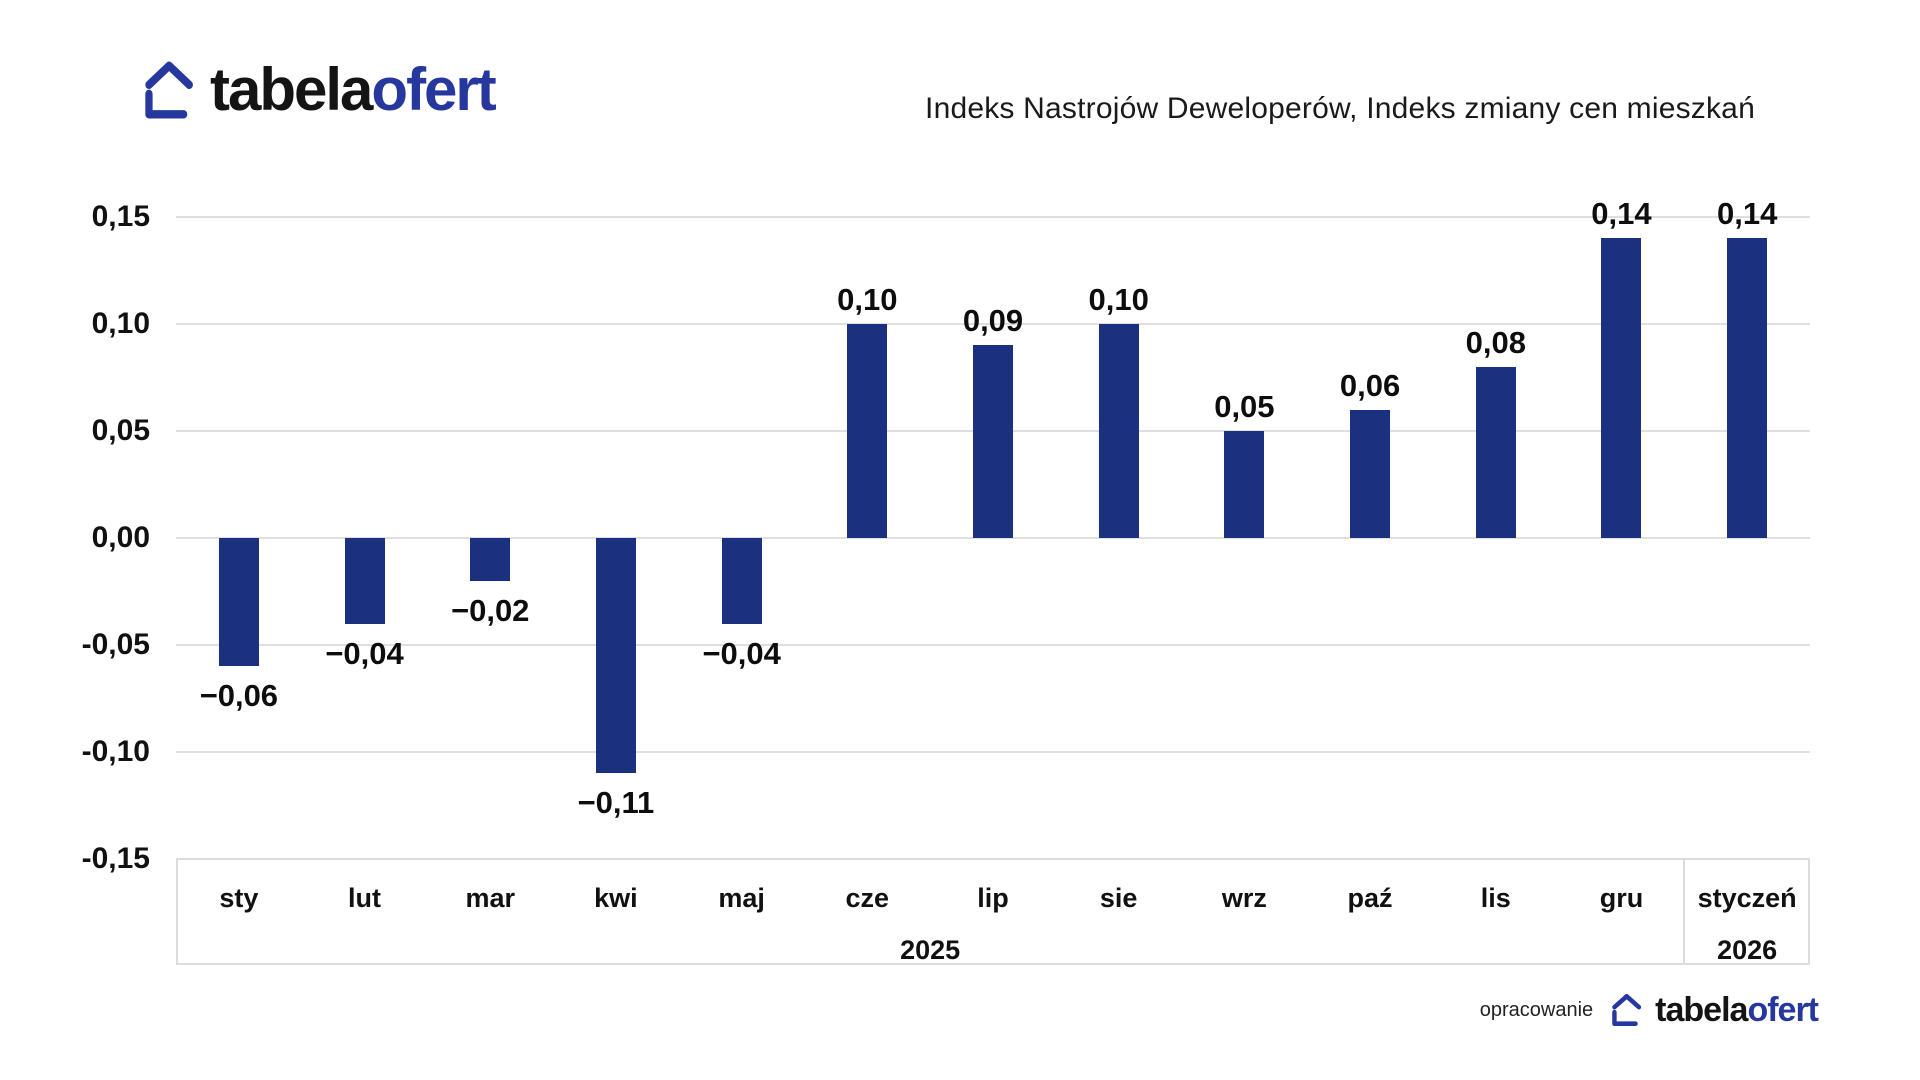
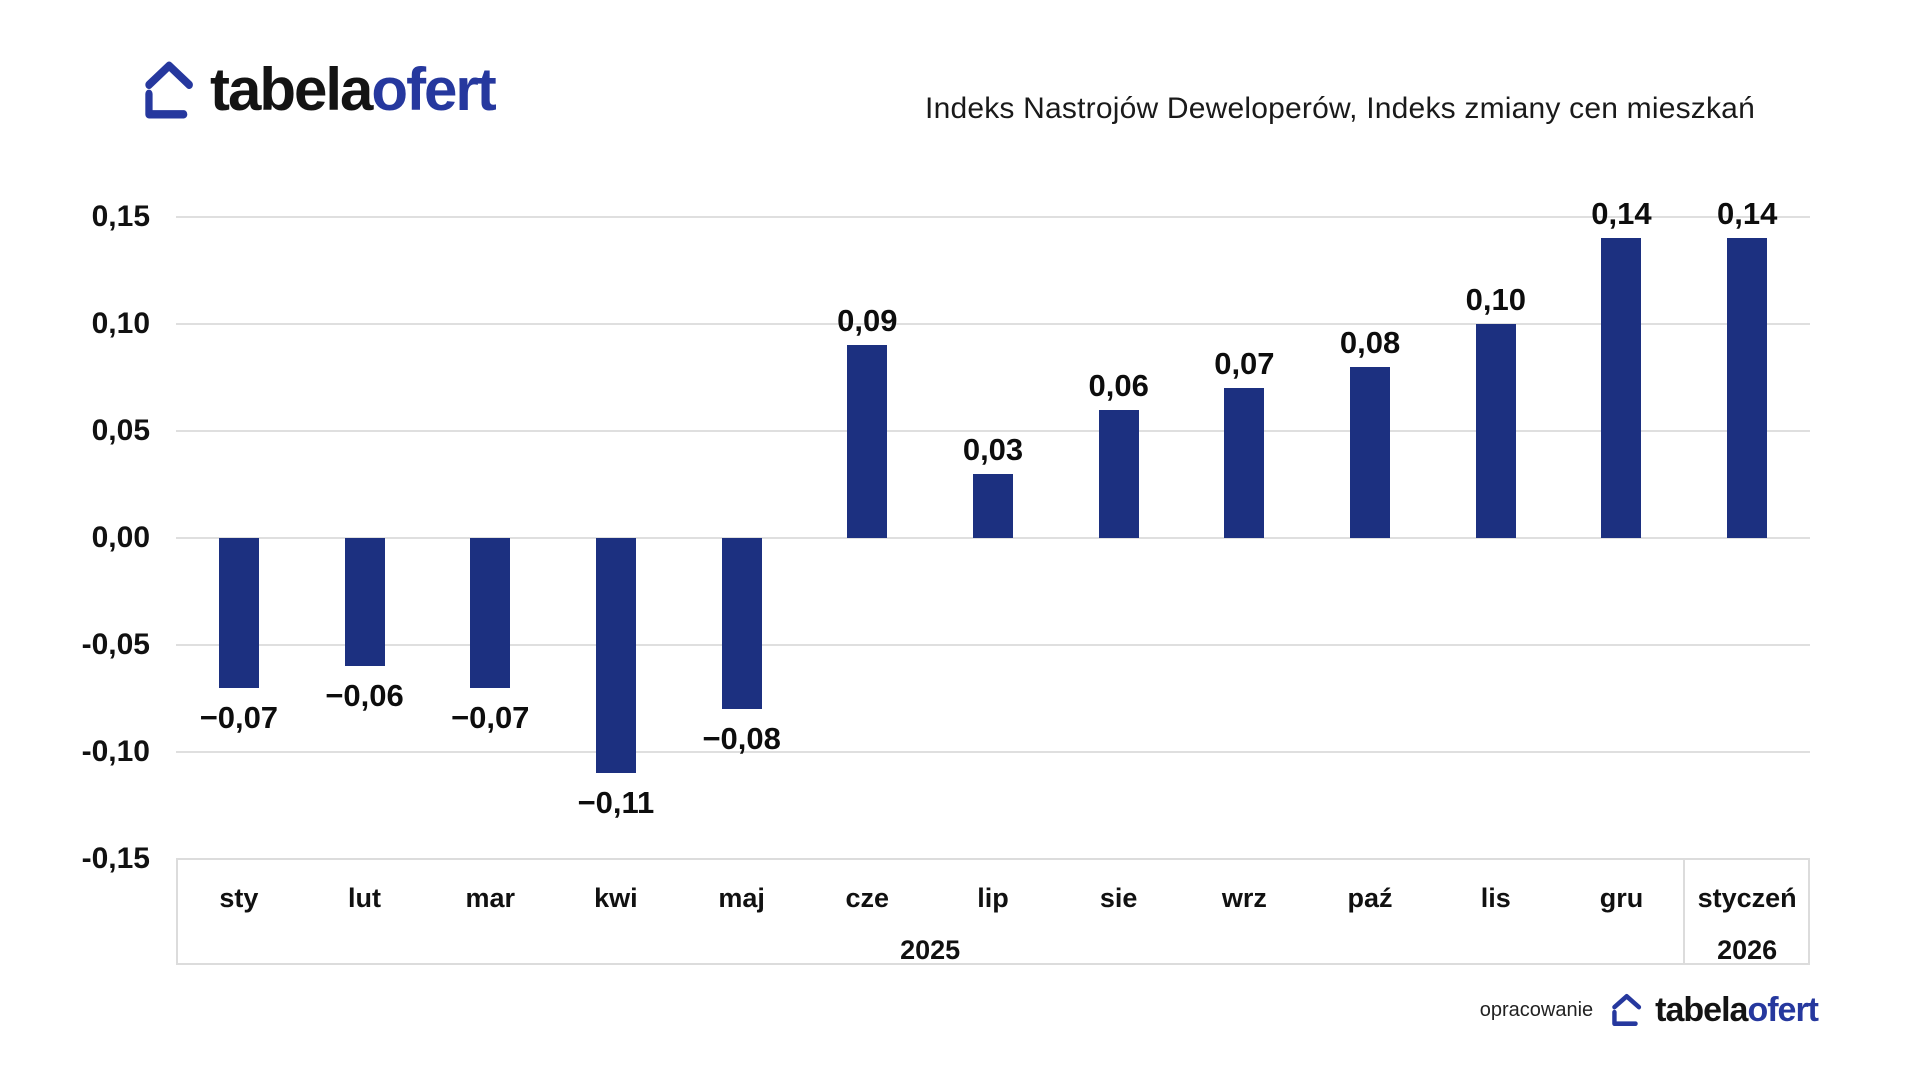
sty: −0,06 -> −0,07
lut: −0,04 -> −0,06
mar: −0,02 -> −0,07
maj: −0,04 -> −0,08
cze: 0,10 -> 0,09
lip: 0,09 -> 0,03
sie: 0,10 -> 0,06
wrz: 0,05 -> 0,07
paź: 0,06 -> 0,08
lis: 0,08 -> 0,10
